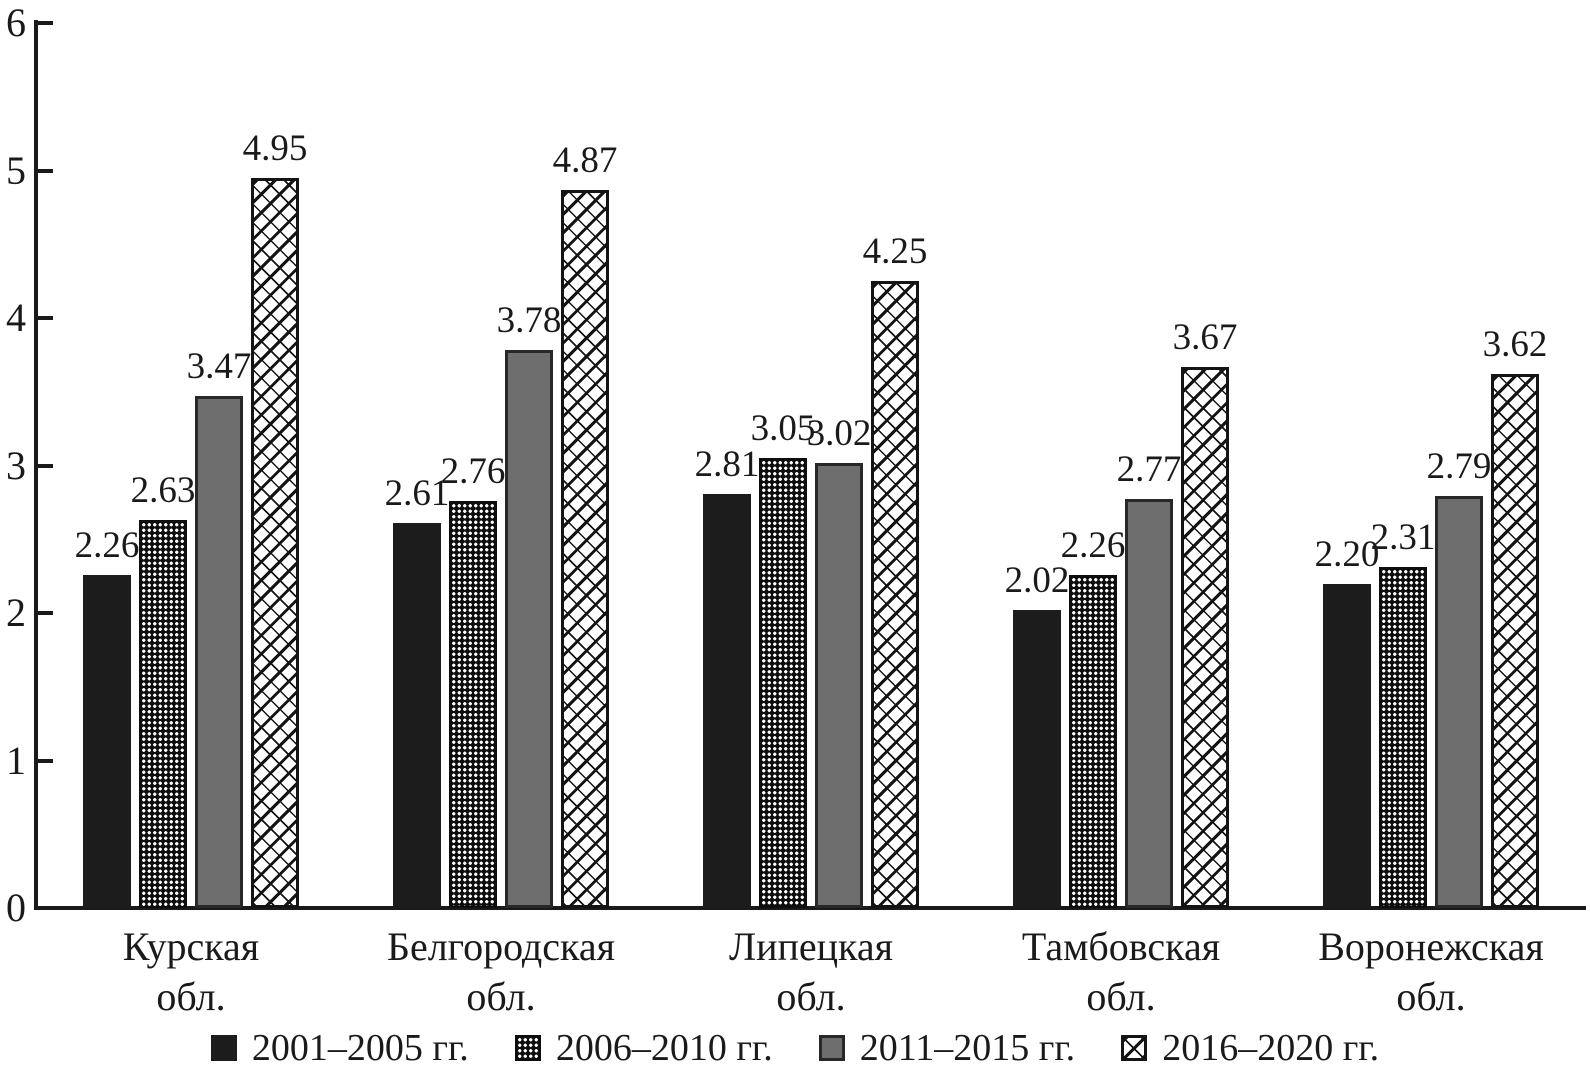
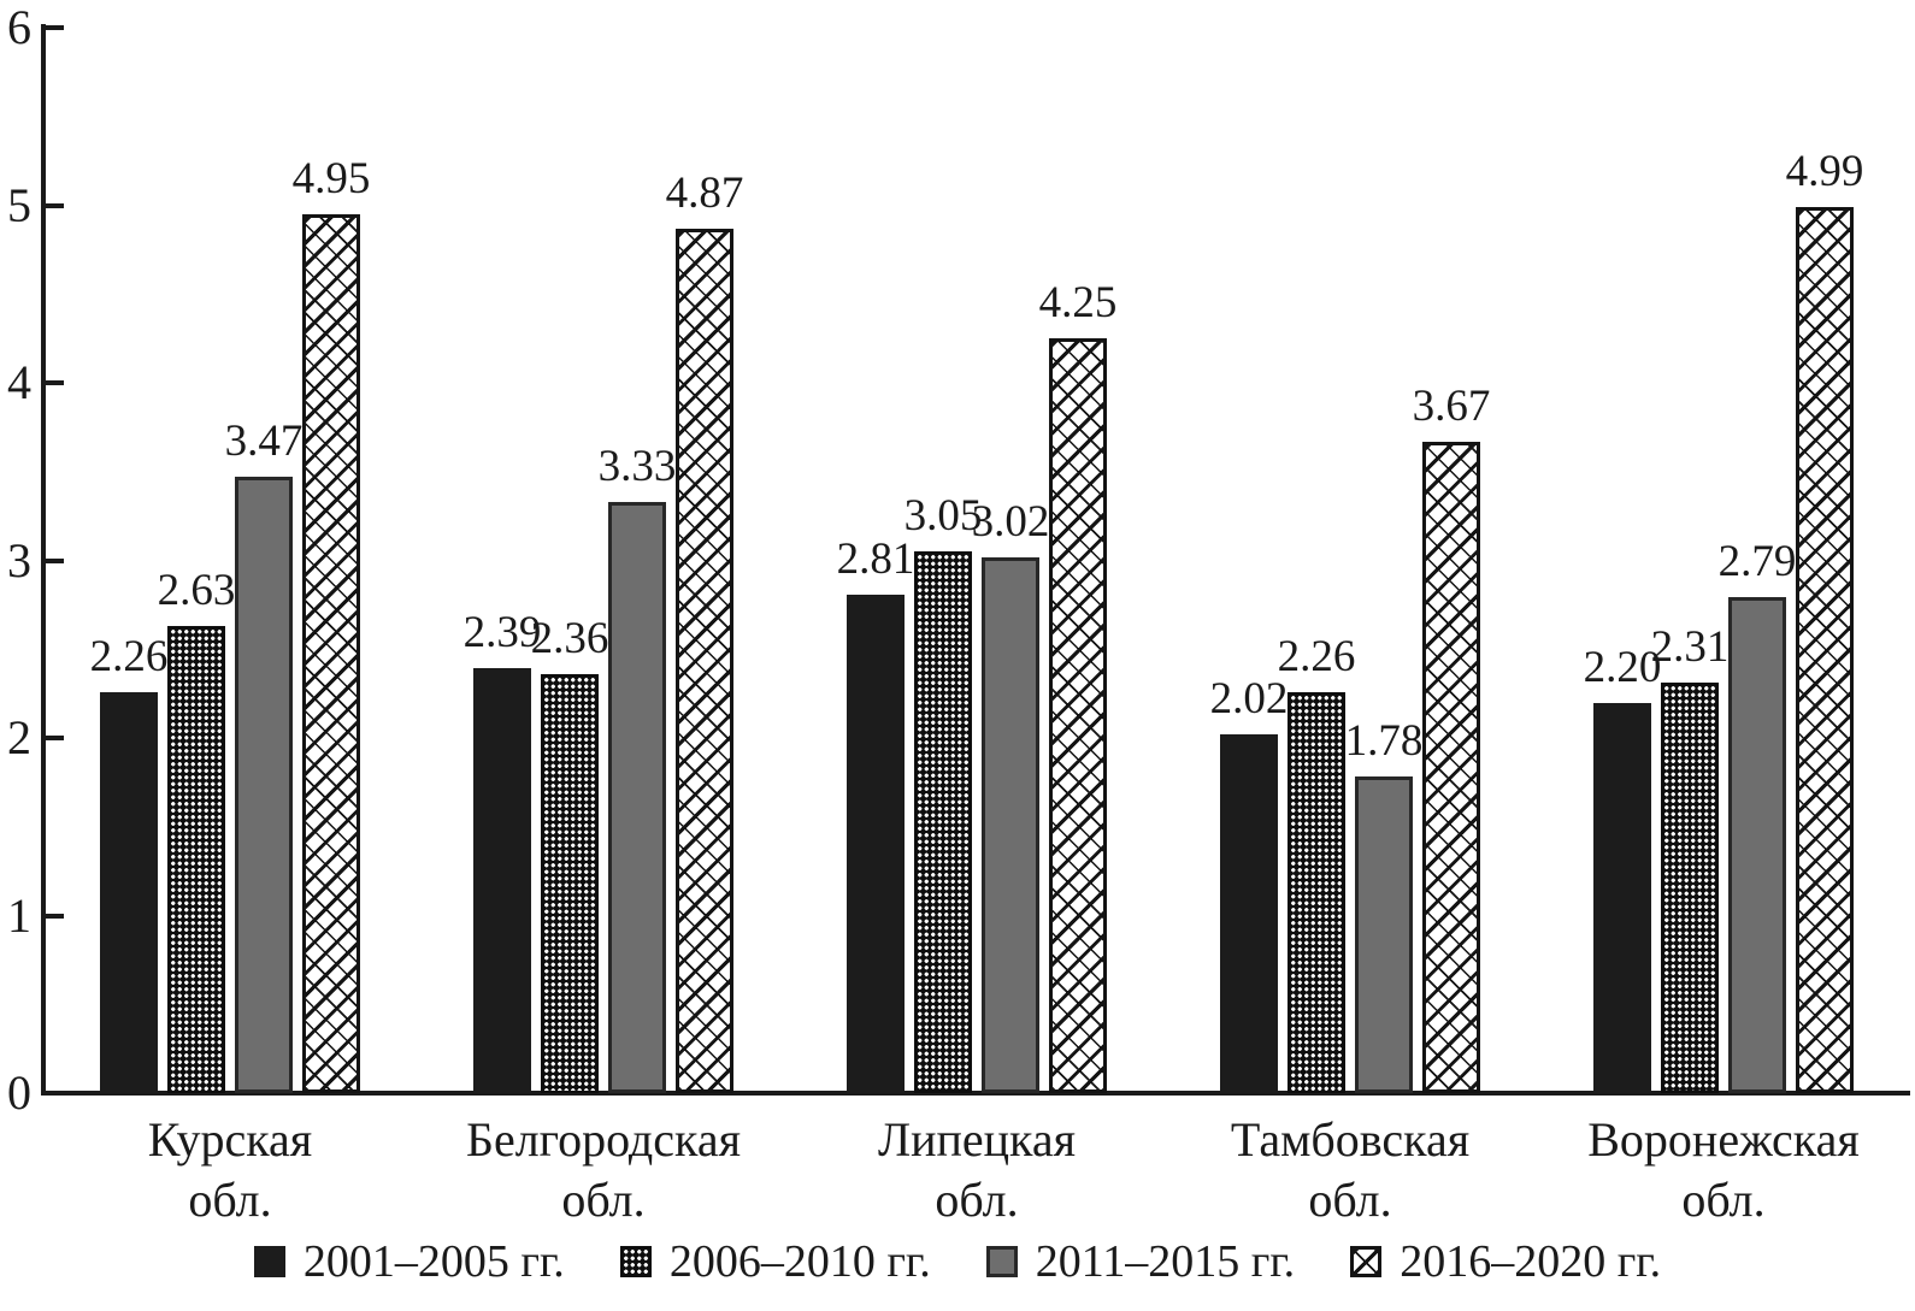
2001–2005 гг./Белгородская: 2.61 -> 2.39
2006–2010 гг./Белгородская: 2.76 -> 2.36
2011–2015 гг./Белгородская: 3.78 -> 3.33
2011–2015 гг./Тамбовская: 2.77 -> 1.78
2016–2020 гг./Воронежская: 3.62 -> 4.99
